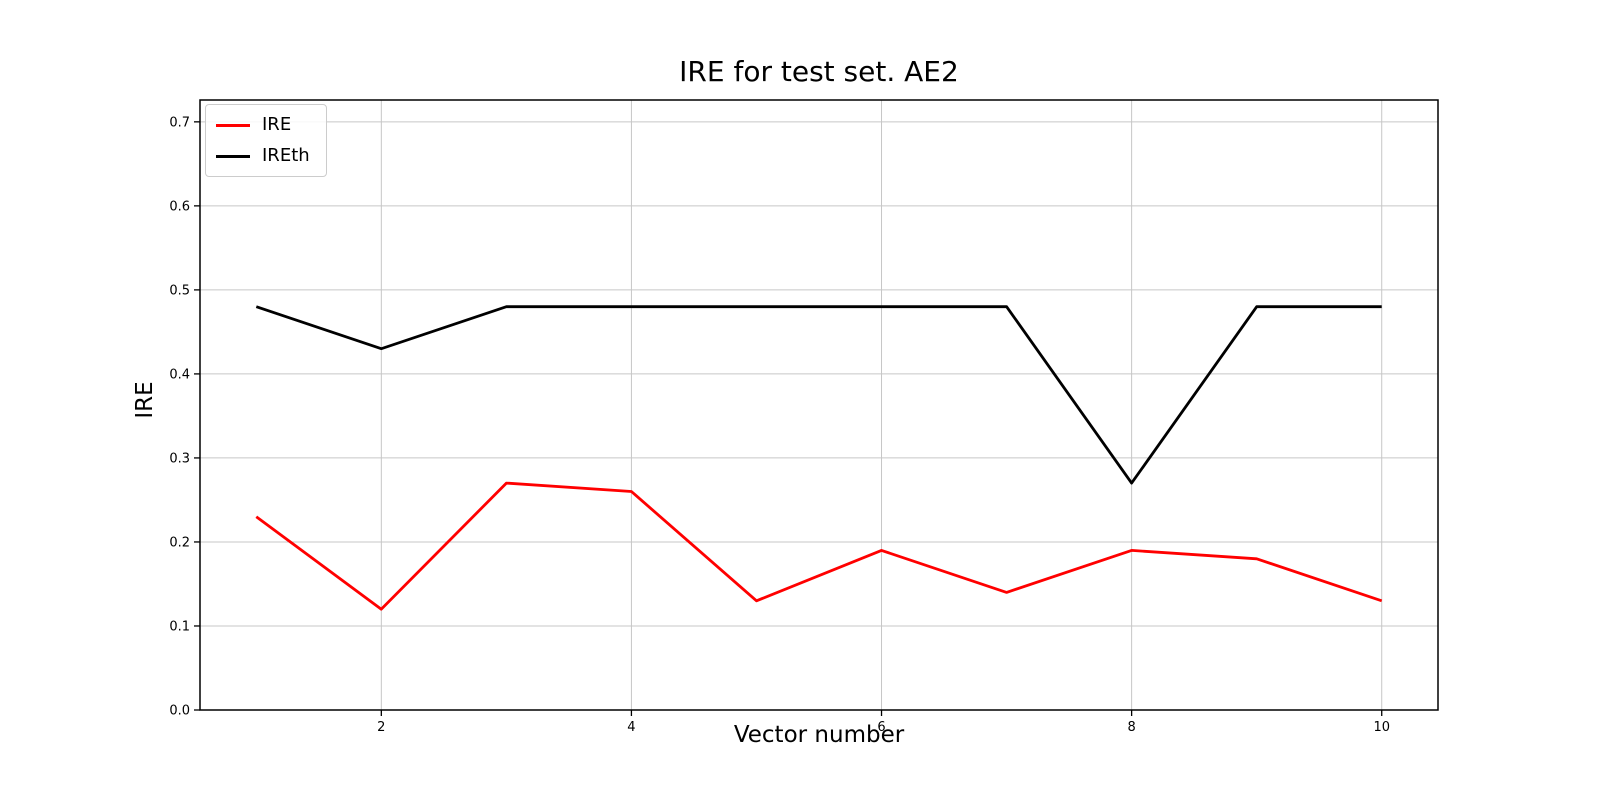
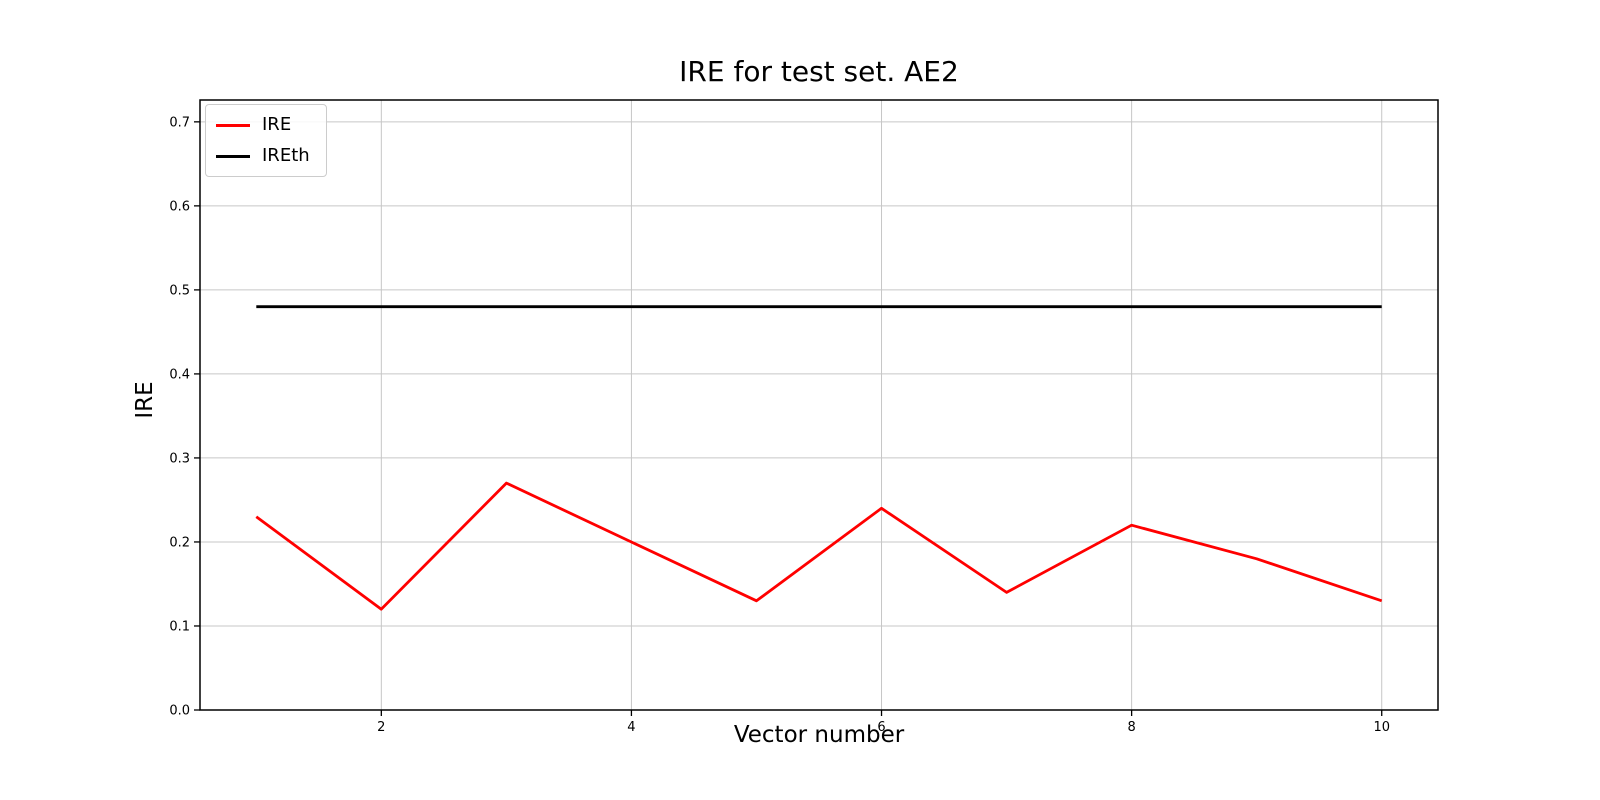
IREth/2: 0.43 -> 0.48
IRE/4: 0.26 -> 0.20
IRE/6: 0.19 -> 0.24
IRE/8: 0.19 -> 0.22
IREth/8: 0.27 -> 0.48
